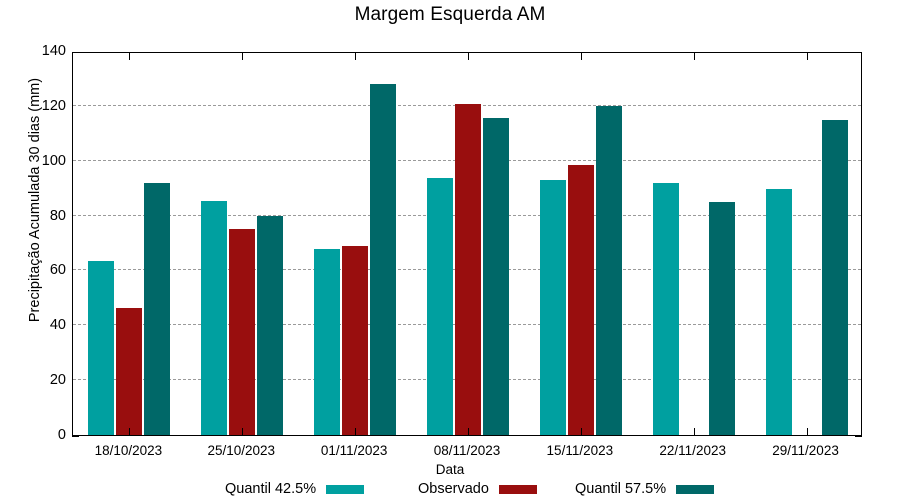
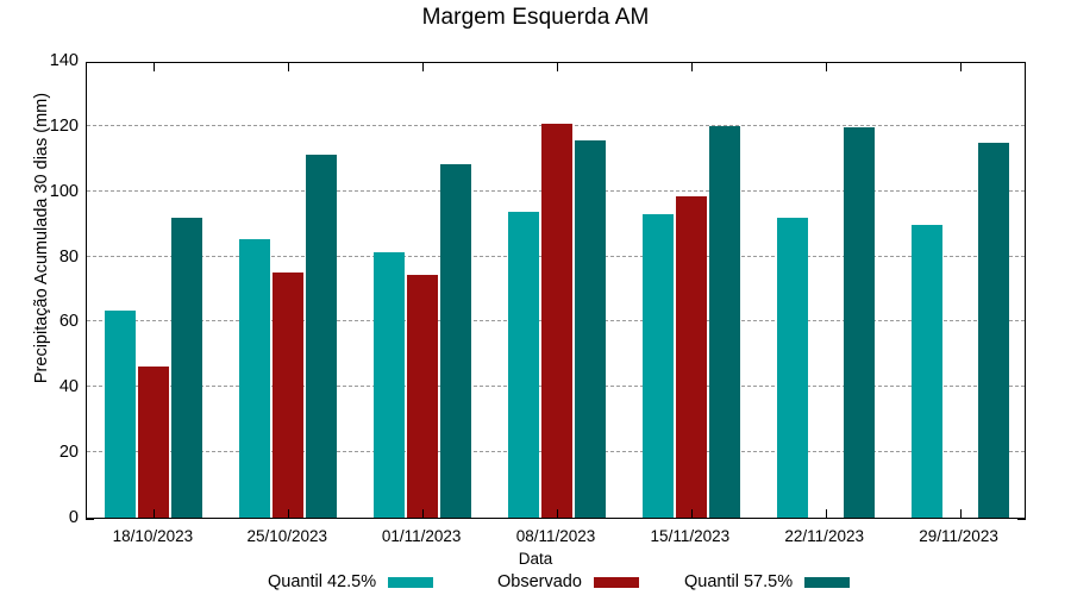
Quantil 57.5%/25/10/2023: 80 -> 111
Quantil 42.5%/01/11/2023: 68 -> 81
Observado/01/11/2023: 69 -> 74
Quantil 57.5%/01/11/2023: 128 -> 108
Quantil 57.5%/22/11/2023: 85 -> 120
